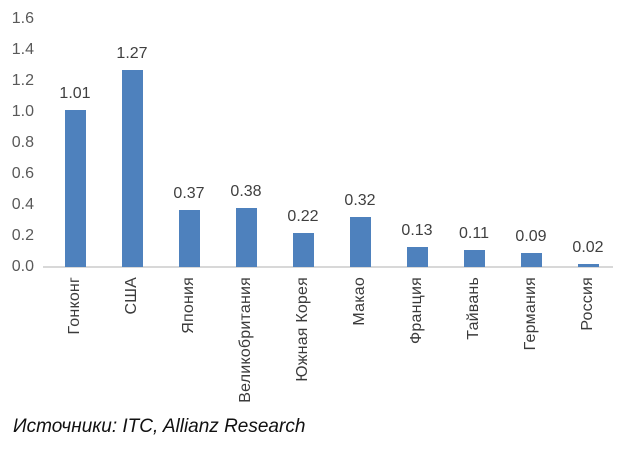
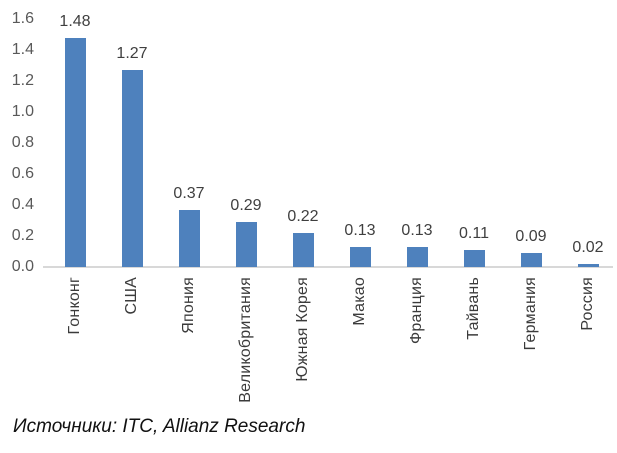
Гонконг: 1.01 -> 1.48
Великобритания: 0.38 -> 0.29
Макао: 0.32 -> 0.13
